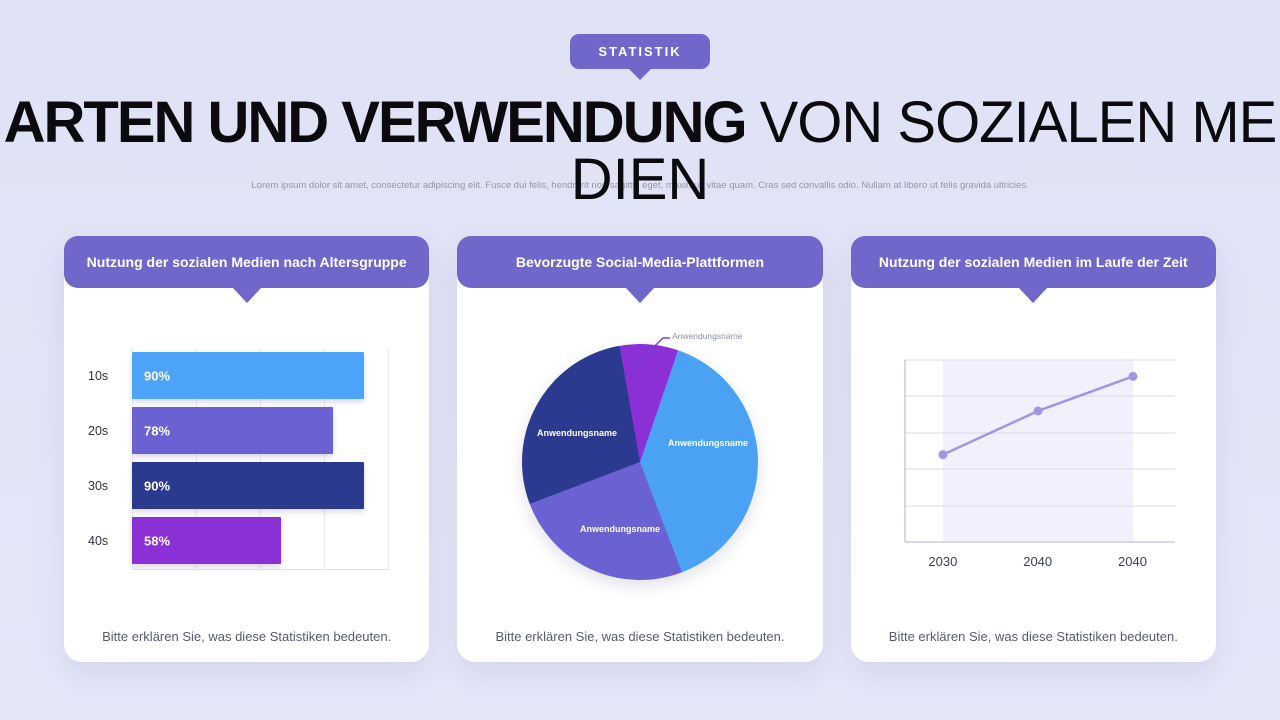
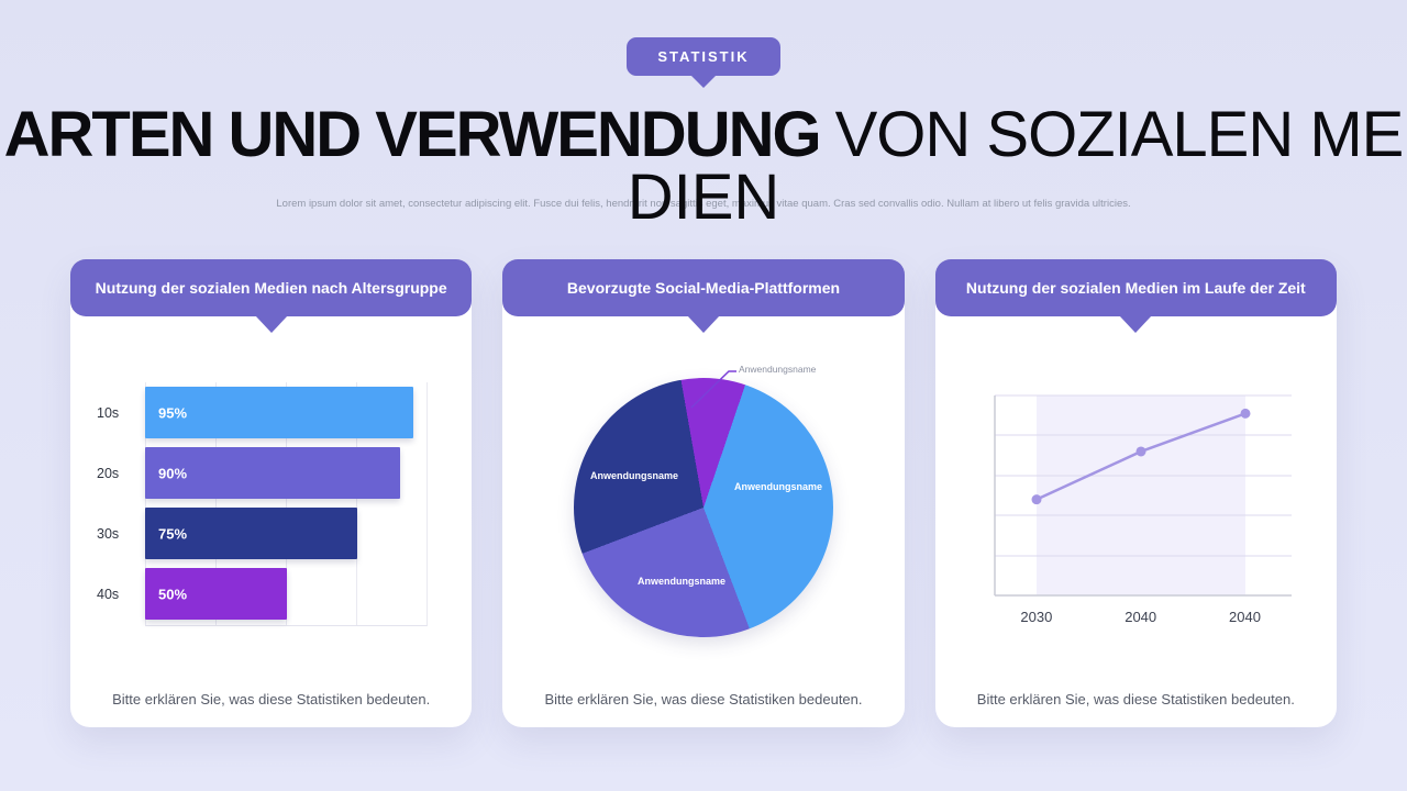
Nutzung der sozialen Medien nach Altersgruppe/10s: 90% -> 95%
Nutzung der sozialen Medien nach Altersgruppe/20s: 78% -> 90%
Nutzung der sozialen Medien nach Altersgruppe/30s: 90% -> 75%
Nutzung der sozialen Medien nach Altersgruppe/40s: 58% -> 50%
